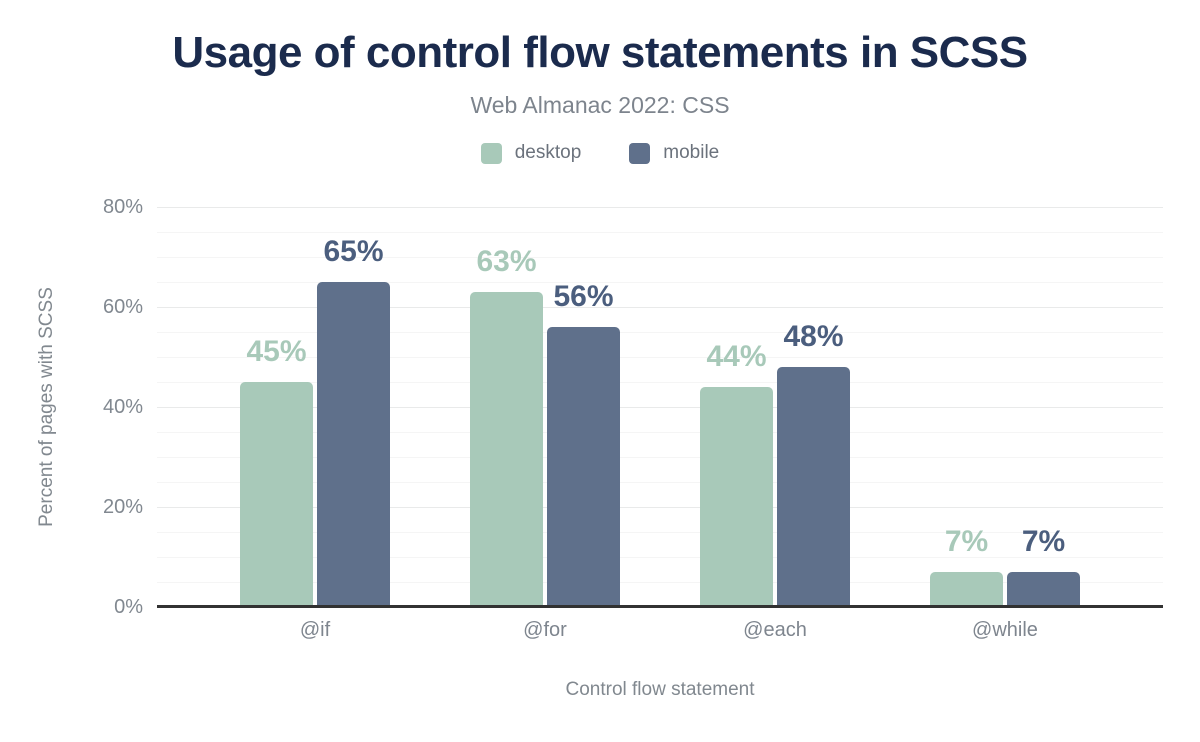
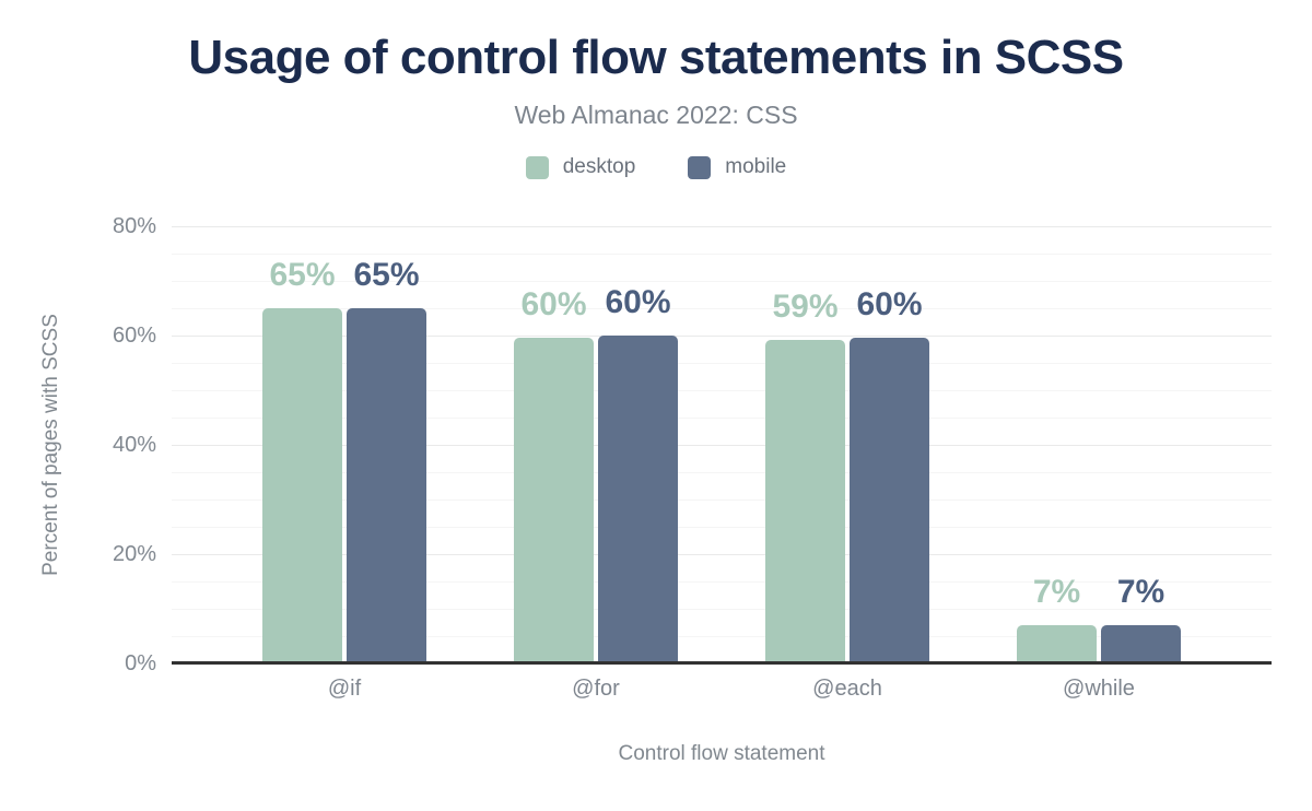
desktop/@if: 45% -> 65%
desktop/@for: 63% -> 60%
mobile/@for: 56% -> 60%
desktop/@each: 44% -> 59%
mobile/@each: 48% -> 60%
